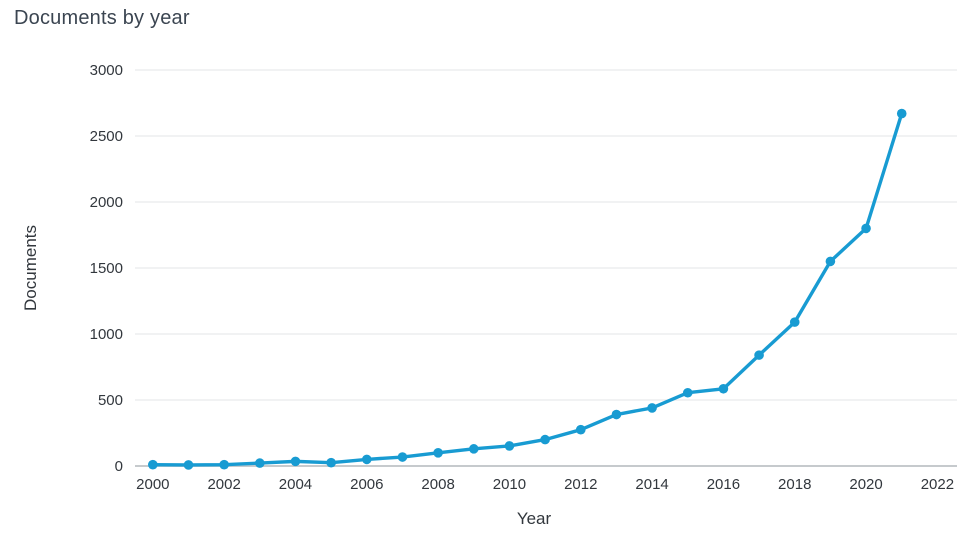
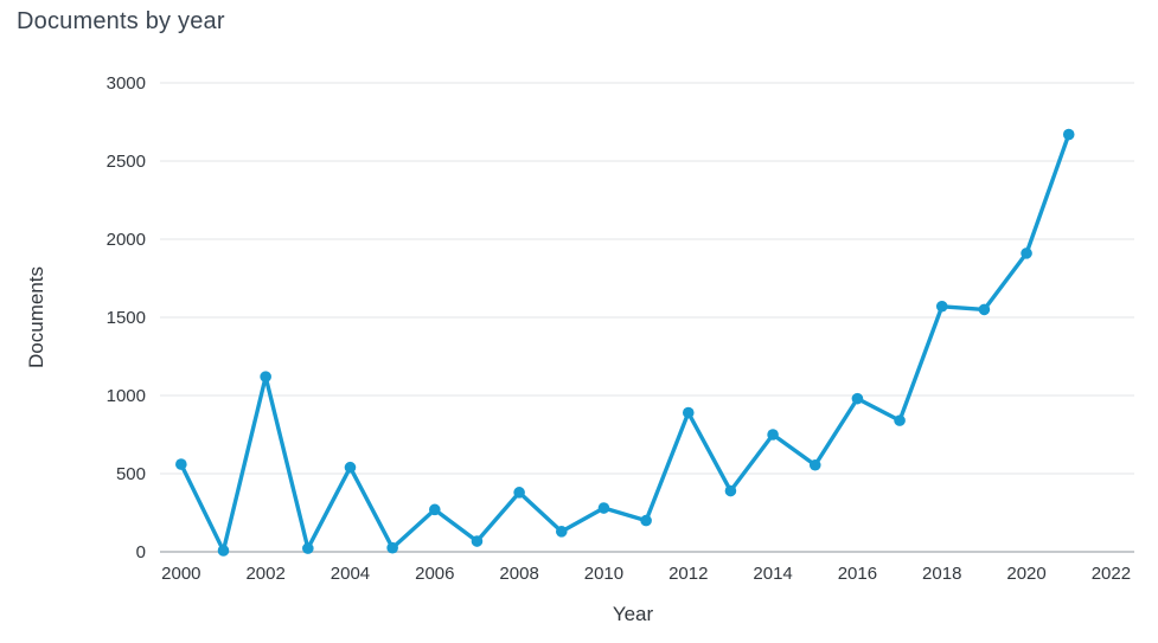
2000: 10 -> 560
2002: 10 -> 1120
2004: 40 -> 540
2006: 50 -> 270
2008: 100 -> 380
2010: 150 -> 280
2012: 280 -> 890
2014: 440 -> 750
2016: 580 -> 980
2018: 1090 -> 1570
2020: 1800 -> 1910
